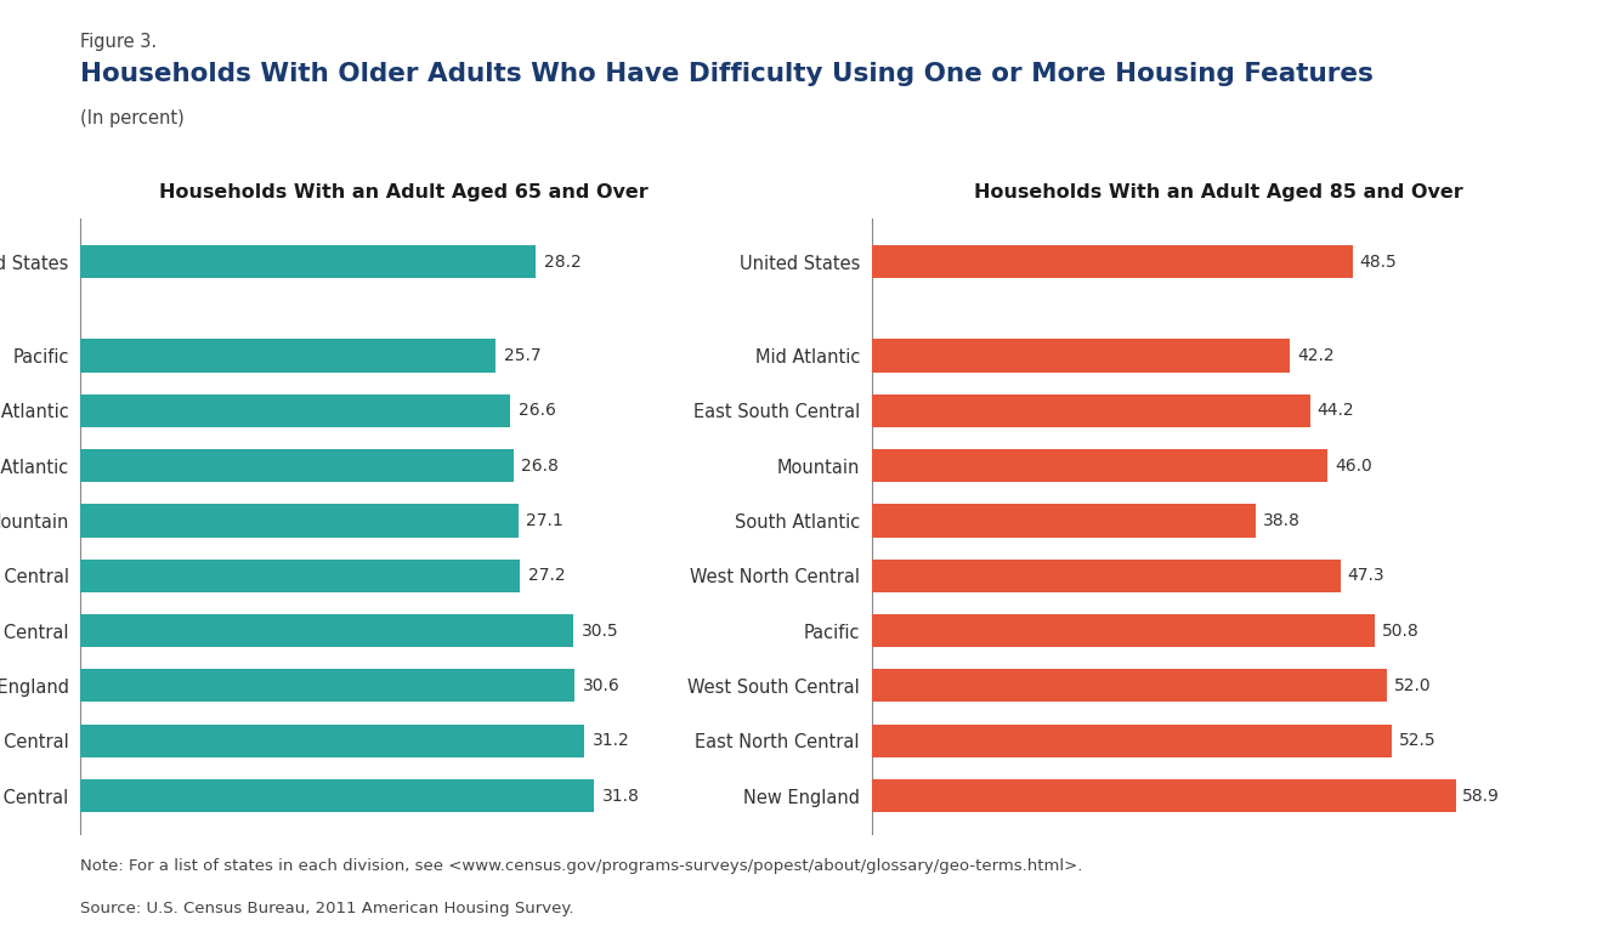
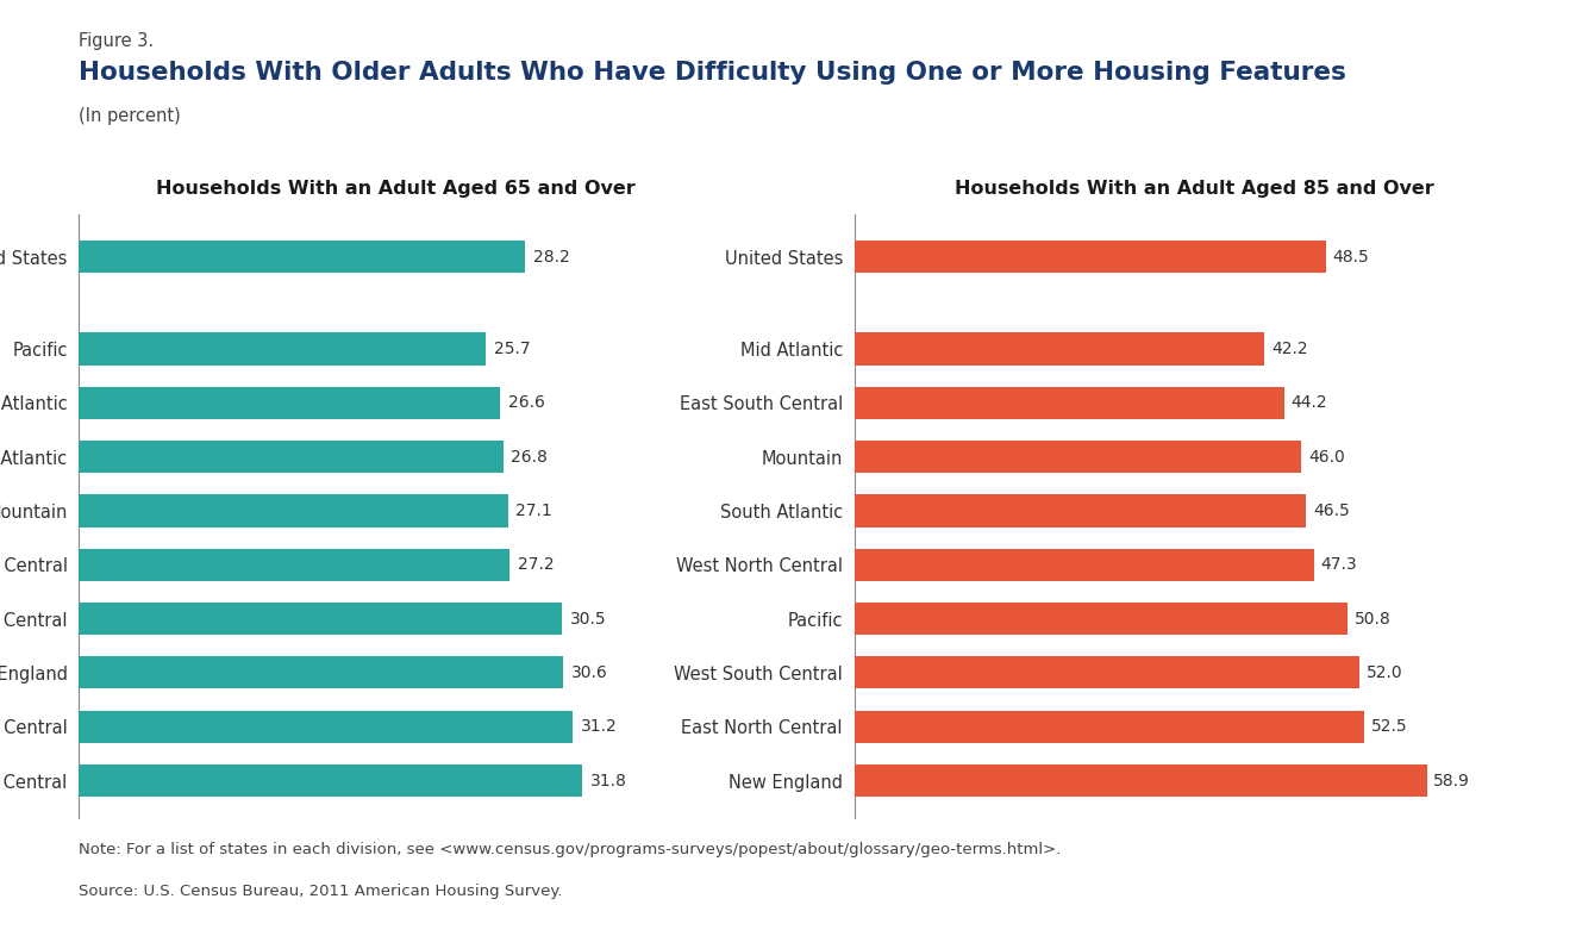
Households With an Adult Aged 85 and Over/South Atlantic: 38.8 -> 46.5
